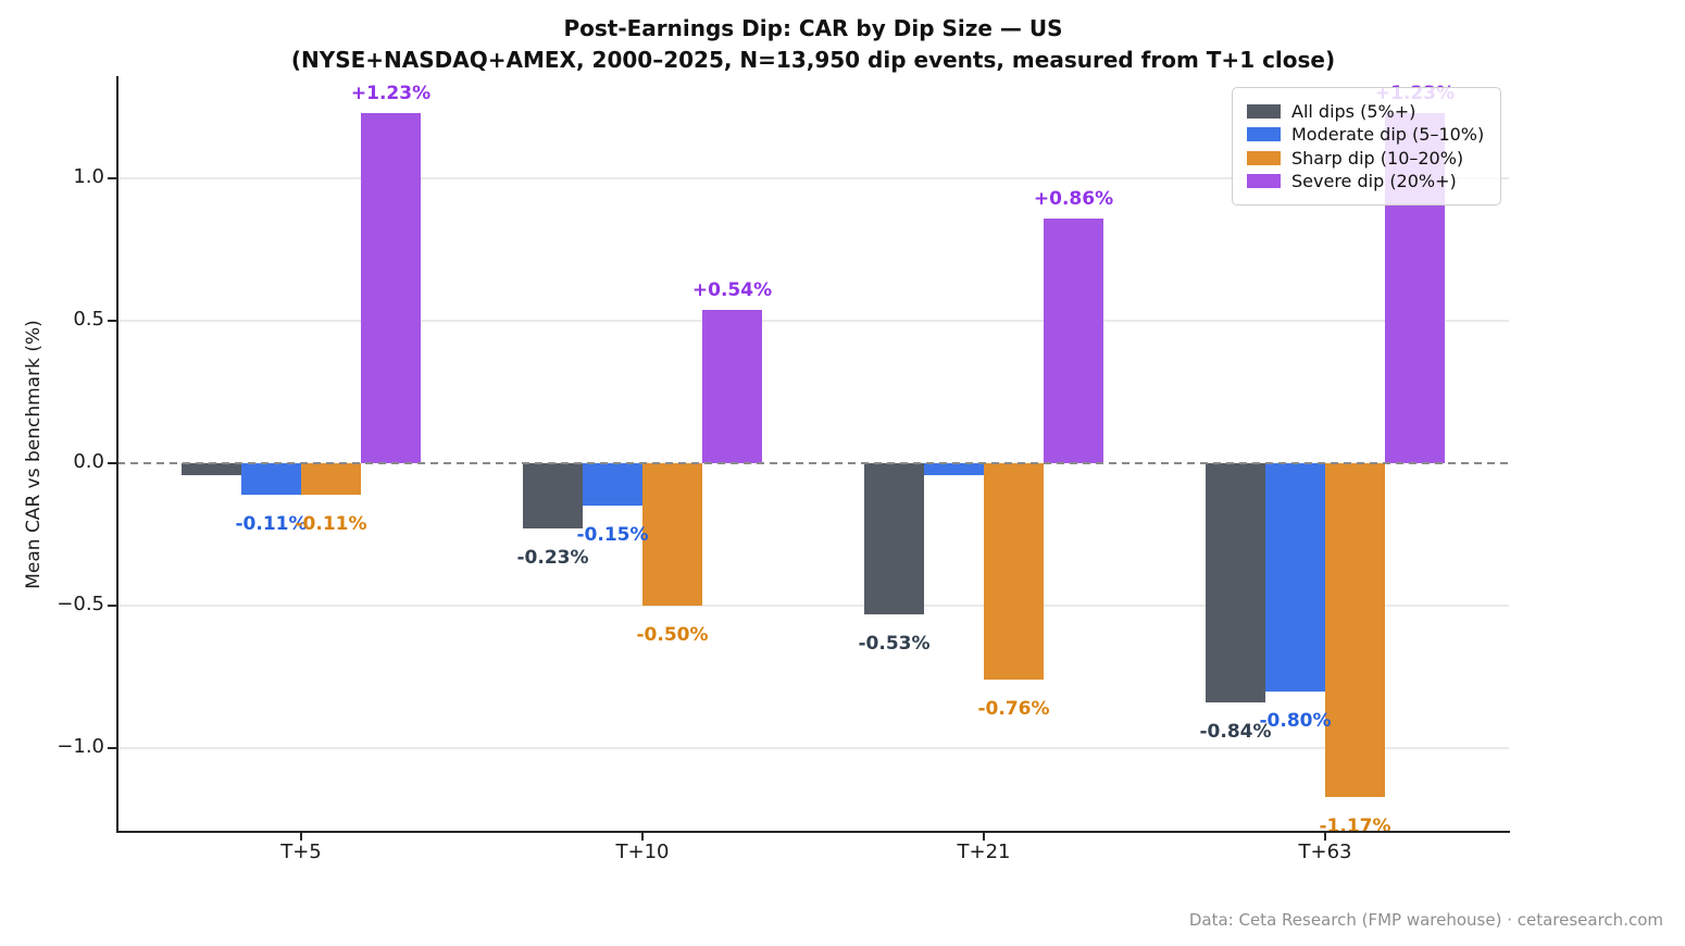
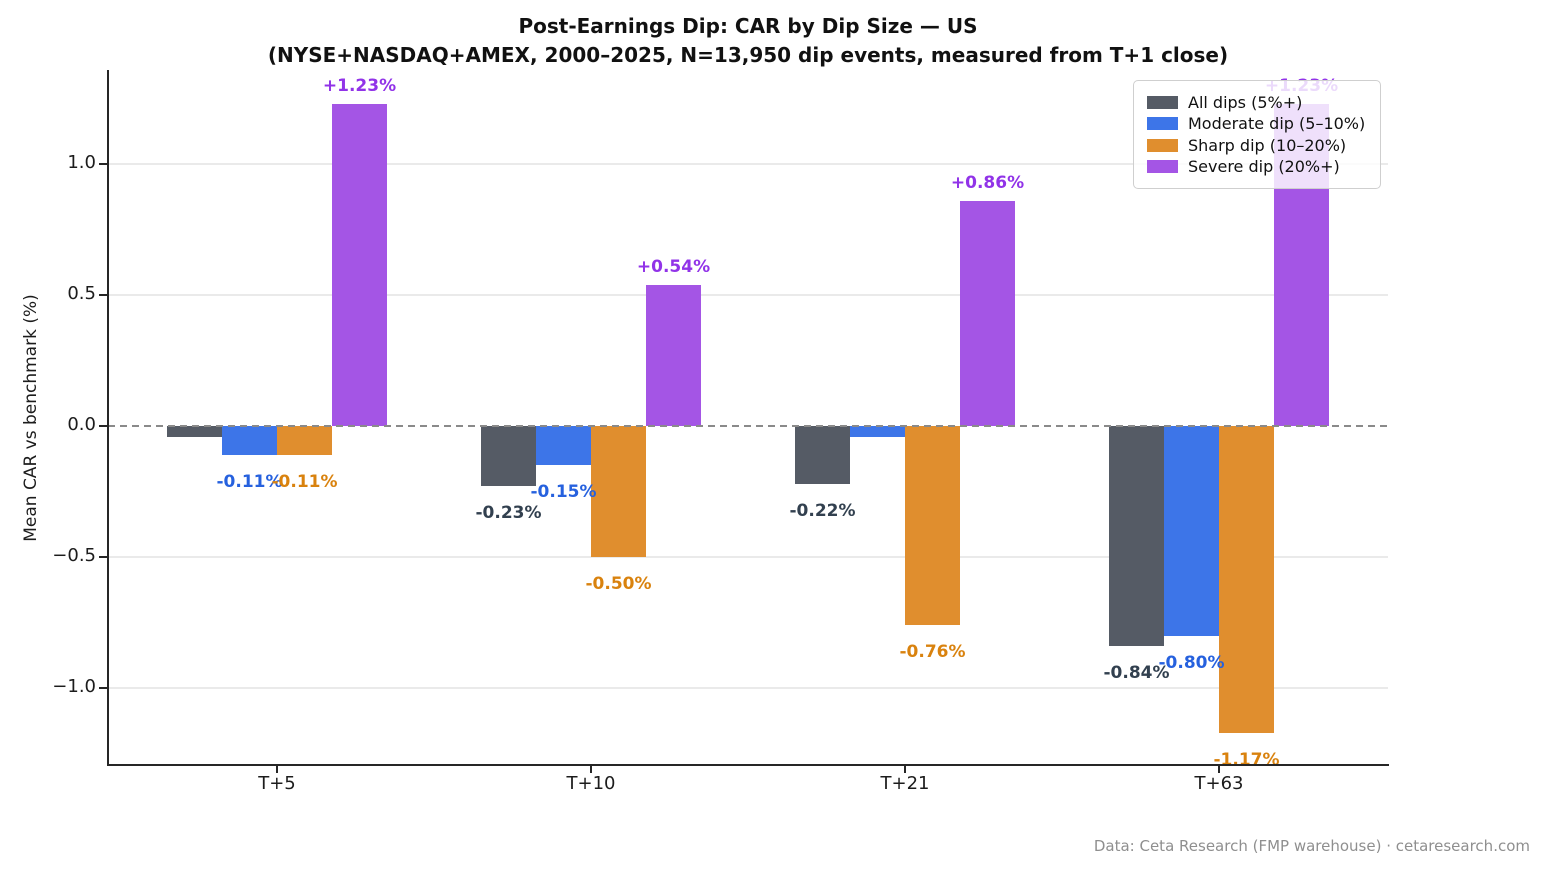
All dips (5%+)/T+21: -0.53% -> -0.22%
